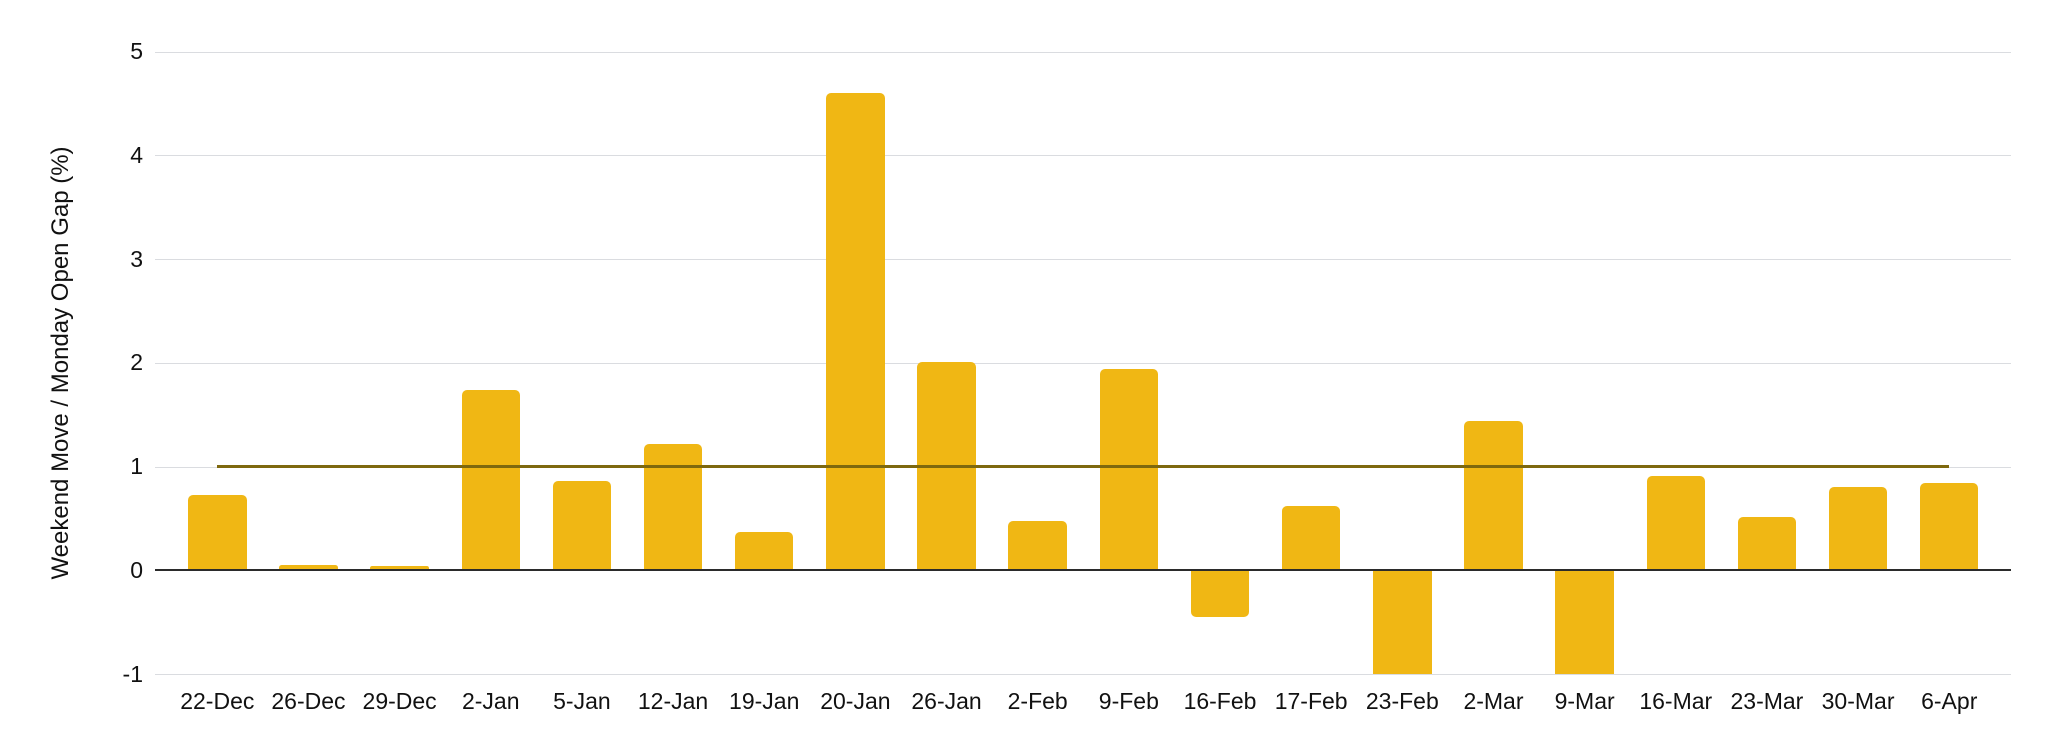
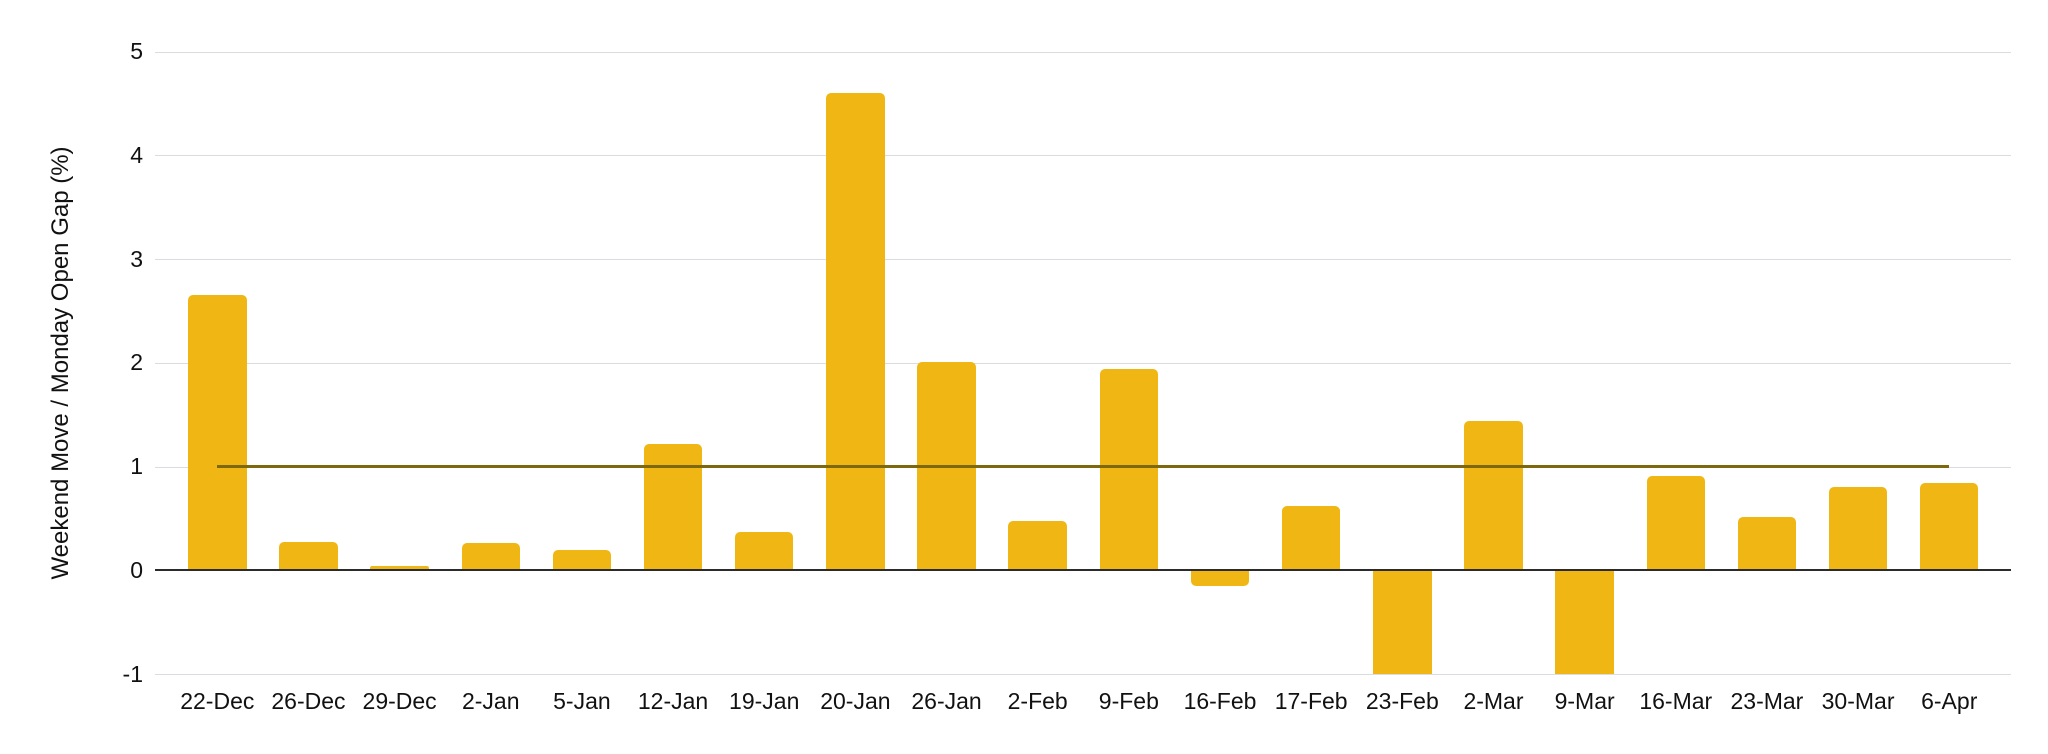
22-Dec: 0.73 -> 2.65
26-Dec: 0.05 -> 0.27
2-Jan: 1.74 -> 0.26
5-Jan: 0.86 -> 0.20
16-Feb: -0.45 -> -0.15
